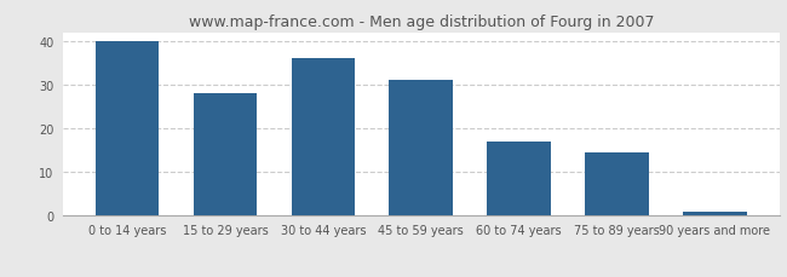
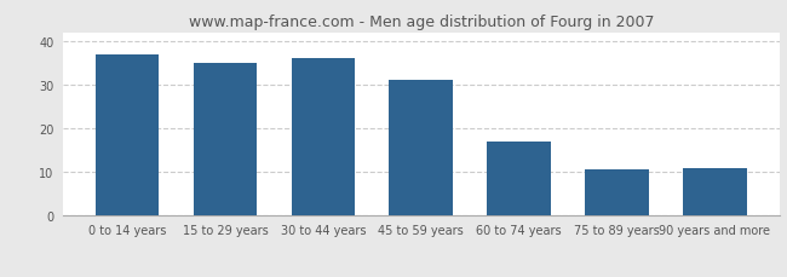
0 to 14 years: 40.0 -> 37.0
15 to 29 years: 28.0 -> 35.0
75 to 89 years: 14.5 -> 10.5
90 years and more: 1.0 -> 11.0
